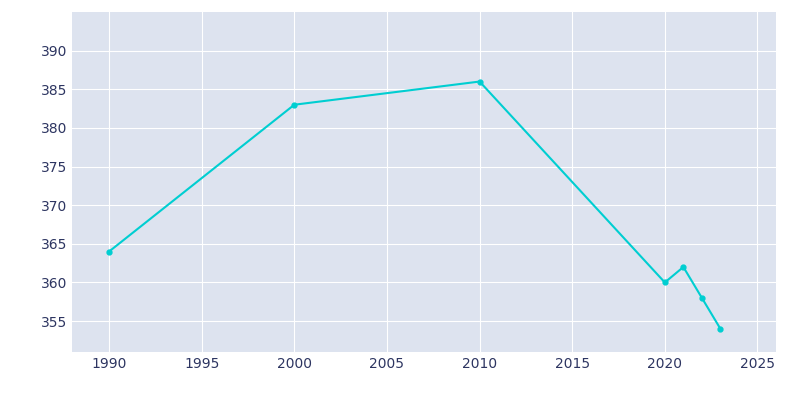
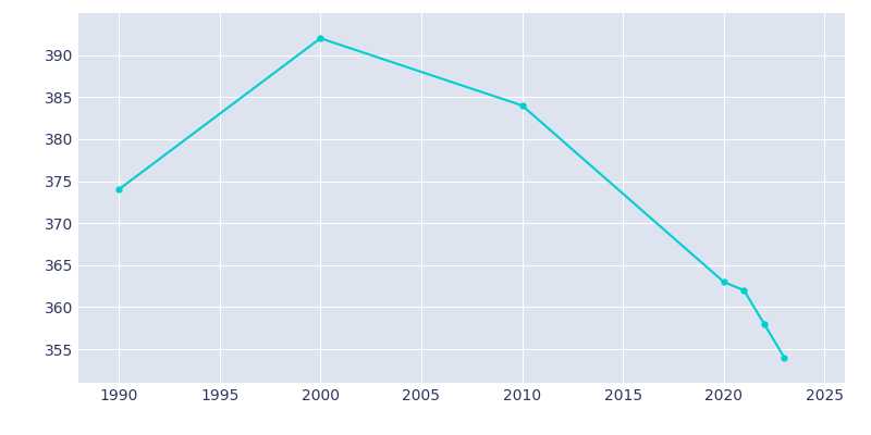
1990: 364 -> 374
2000: 383 -> 392
2010: 386 -> 384
2020: 360 -> 363
